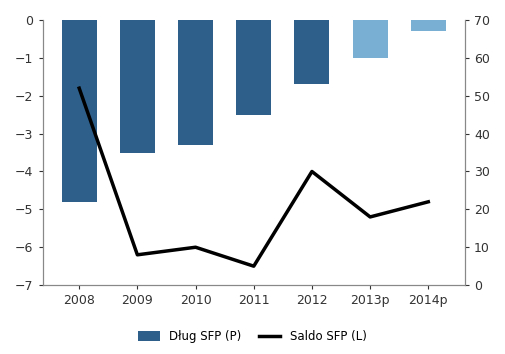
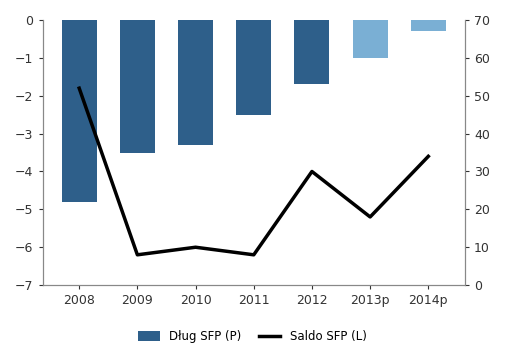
Saldo SFP (L)/2011: 5 -> 8
Saldo SFP (L)/2014p: 22 -> 34
